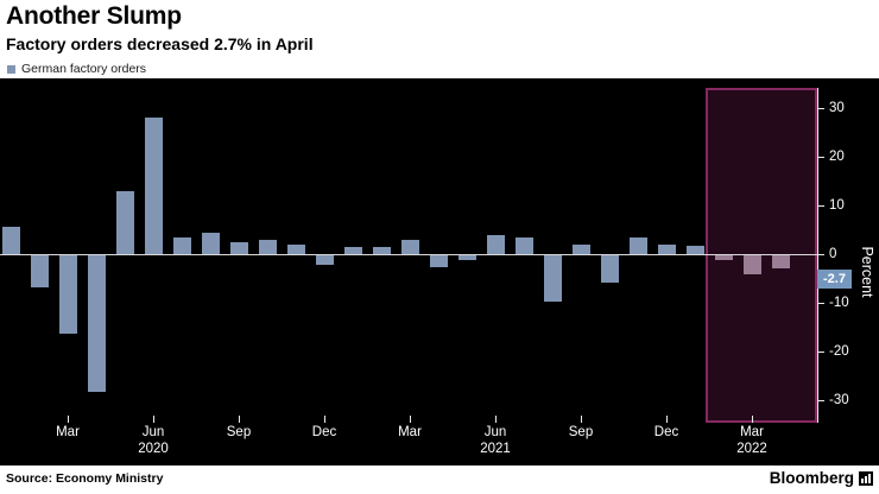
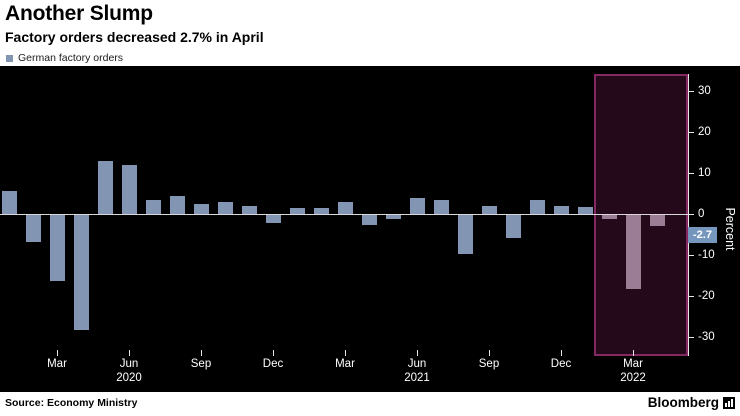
Jun 2020: 28 -> 12
Mar 2022: -4 -> -18
